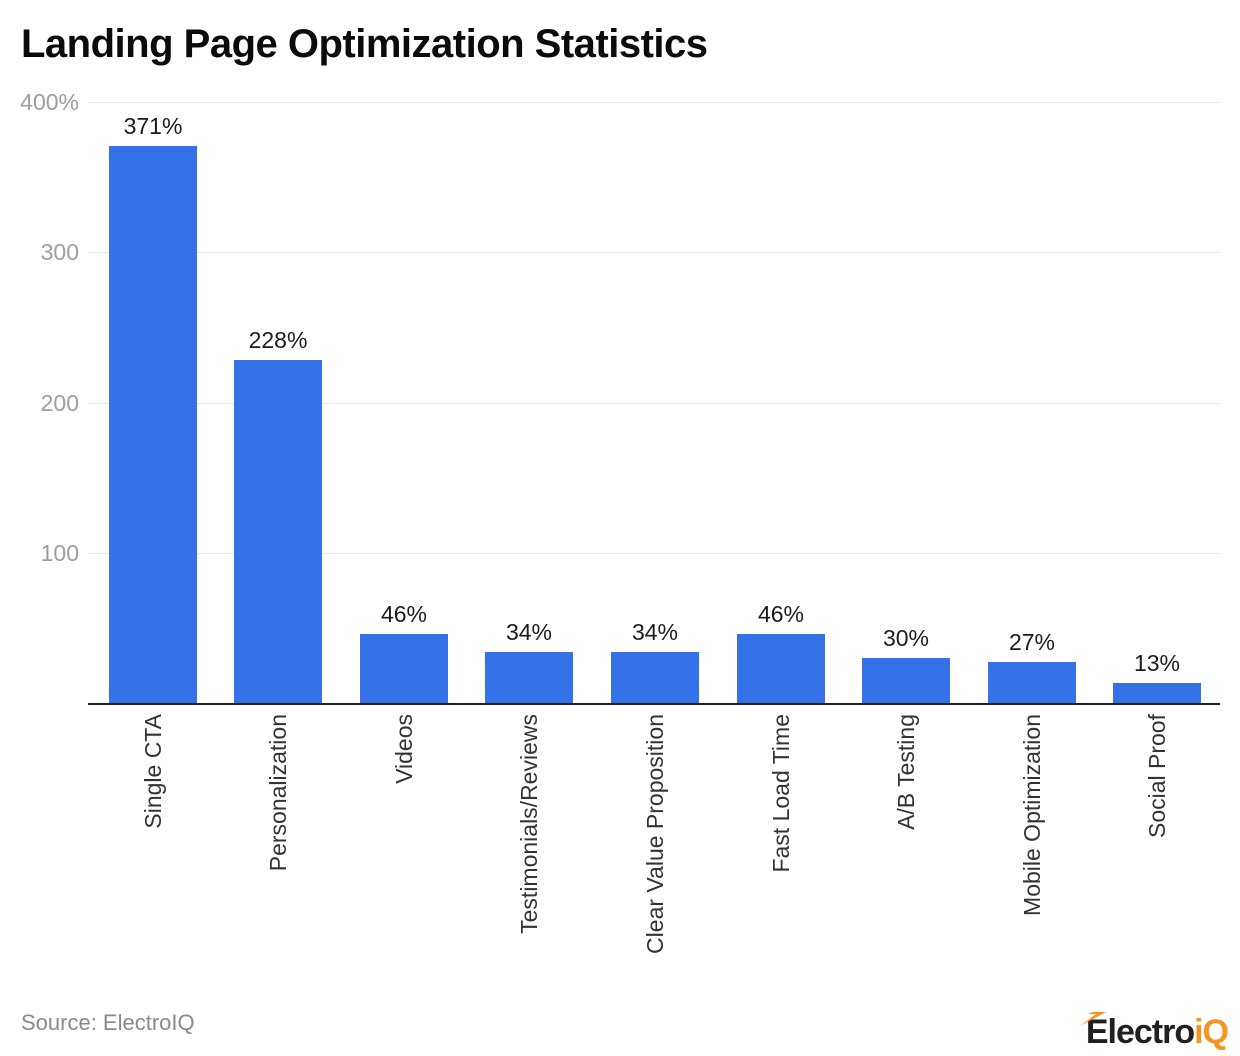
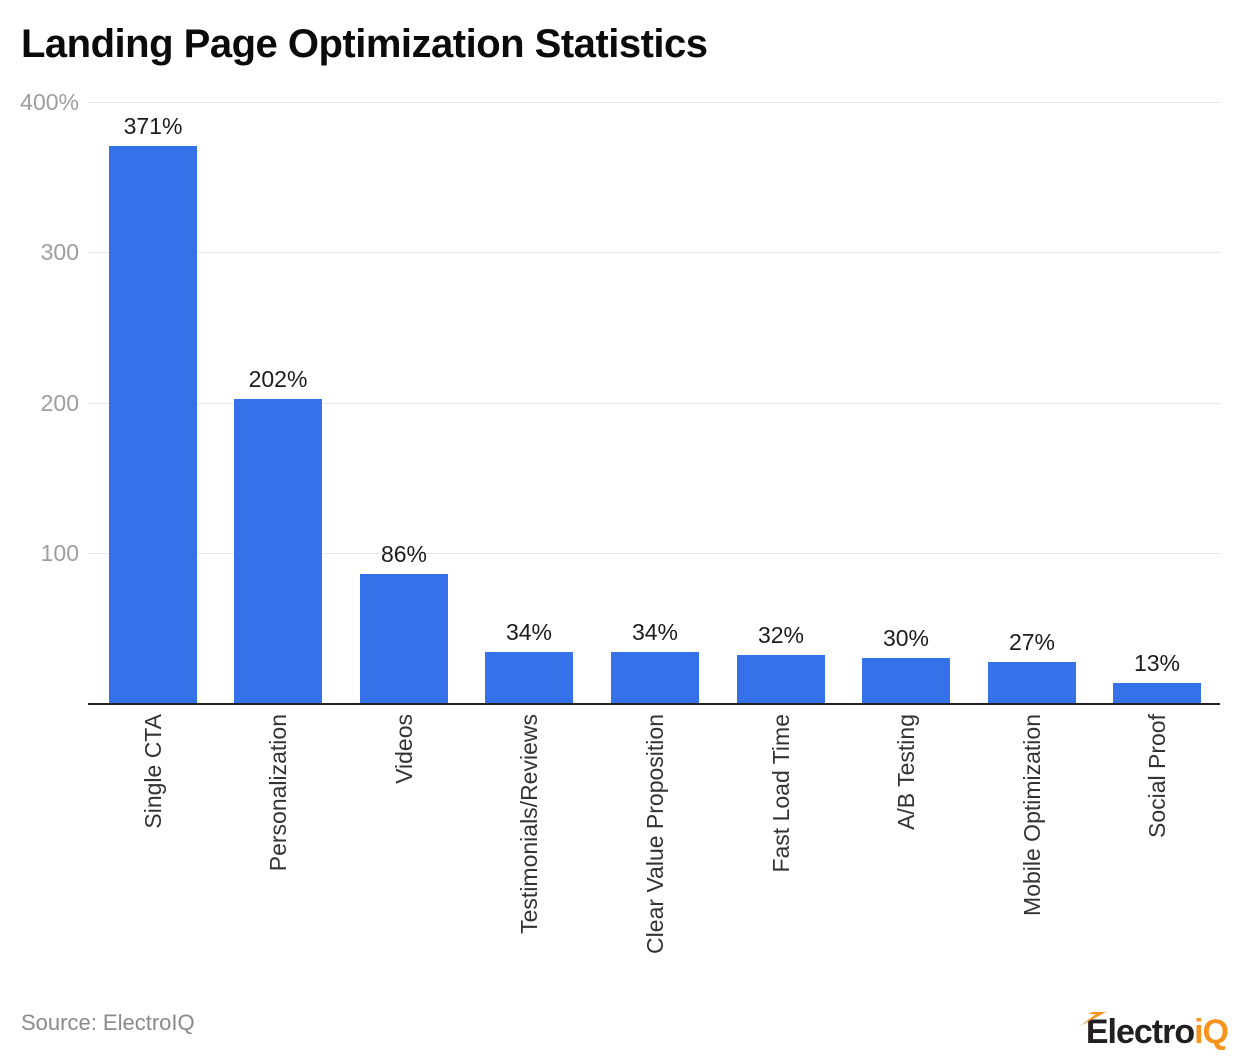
Personalization: 228% -> 202%
Videos: 46% -> 86%
Fast Load Time: 46% -> 32%
